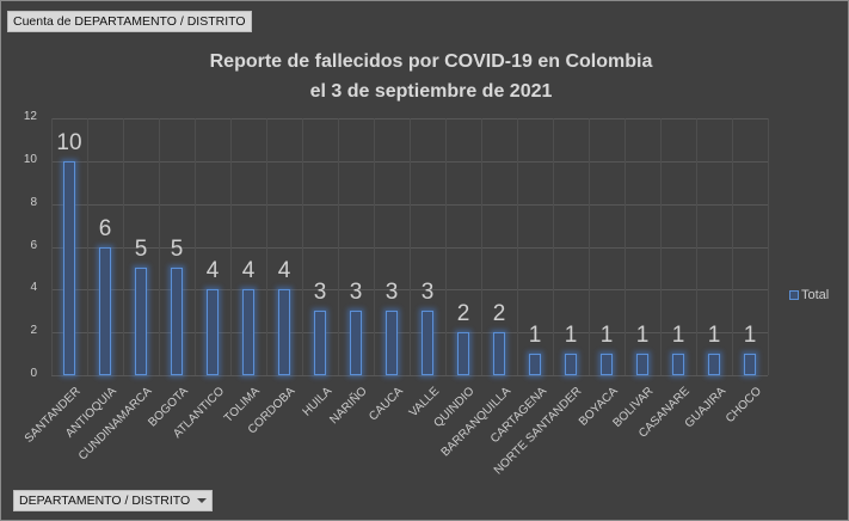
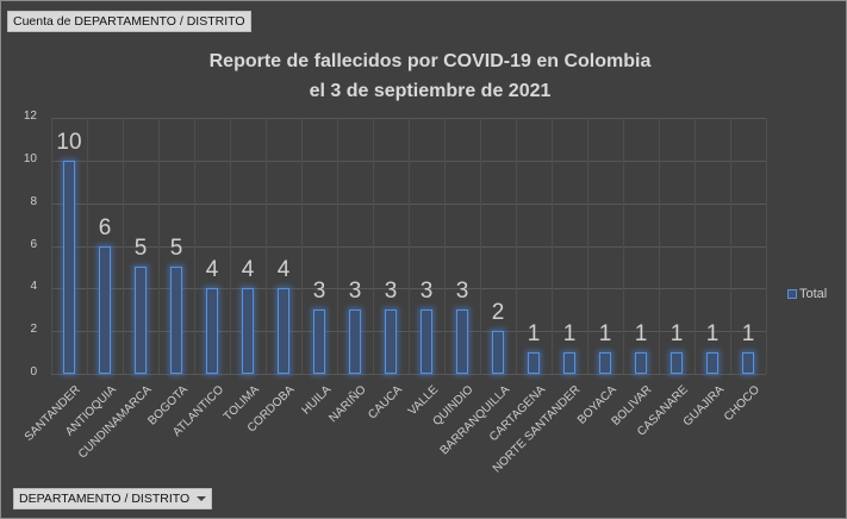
QUINDIO: 2 -> 3
